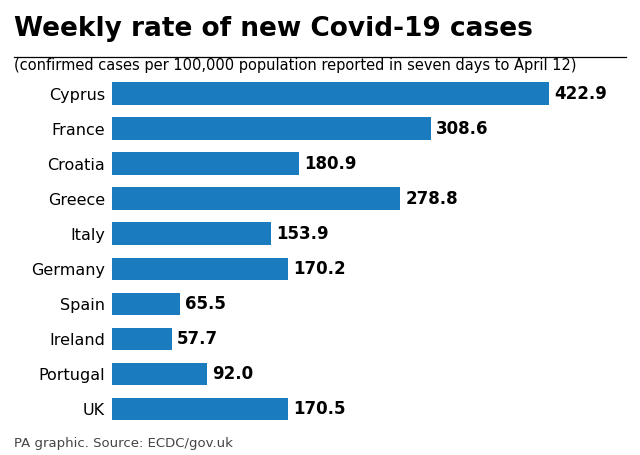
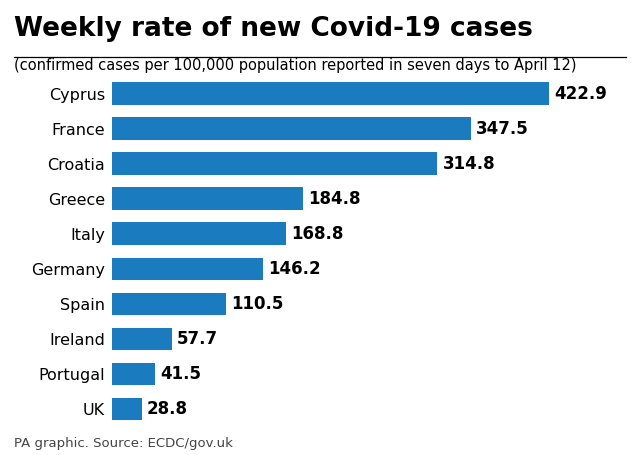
France: 308.6 -> 347.5
Croatia: 180.9 -> 314.8
Greece: 278.8 -> 184.8
Italy: 153.9 -> 168.8
Germany: 170.2 -> 146.2
Spain: 65.5 -> 110.5
Portugal: 92.0 -> 41.5
UK: 170.5 -> 28.8
